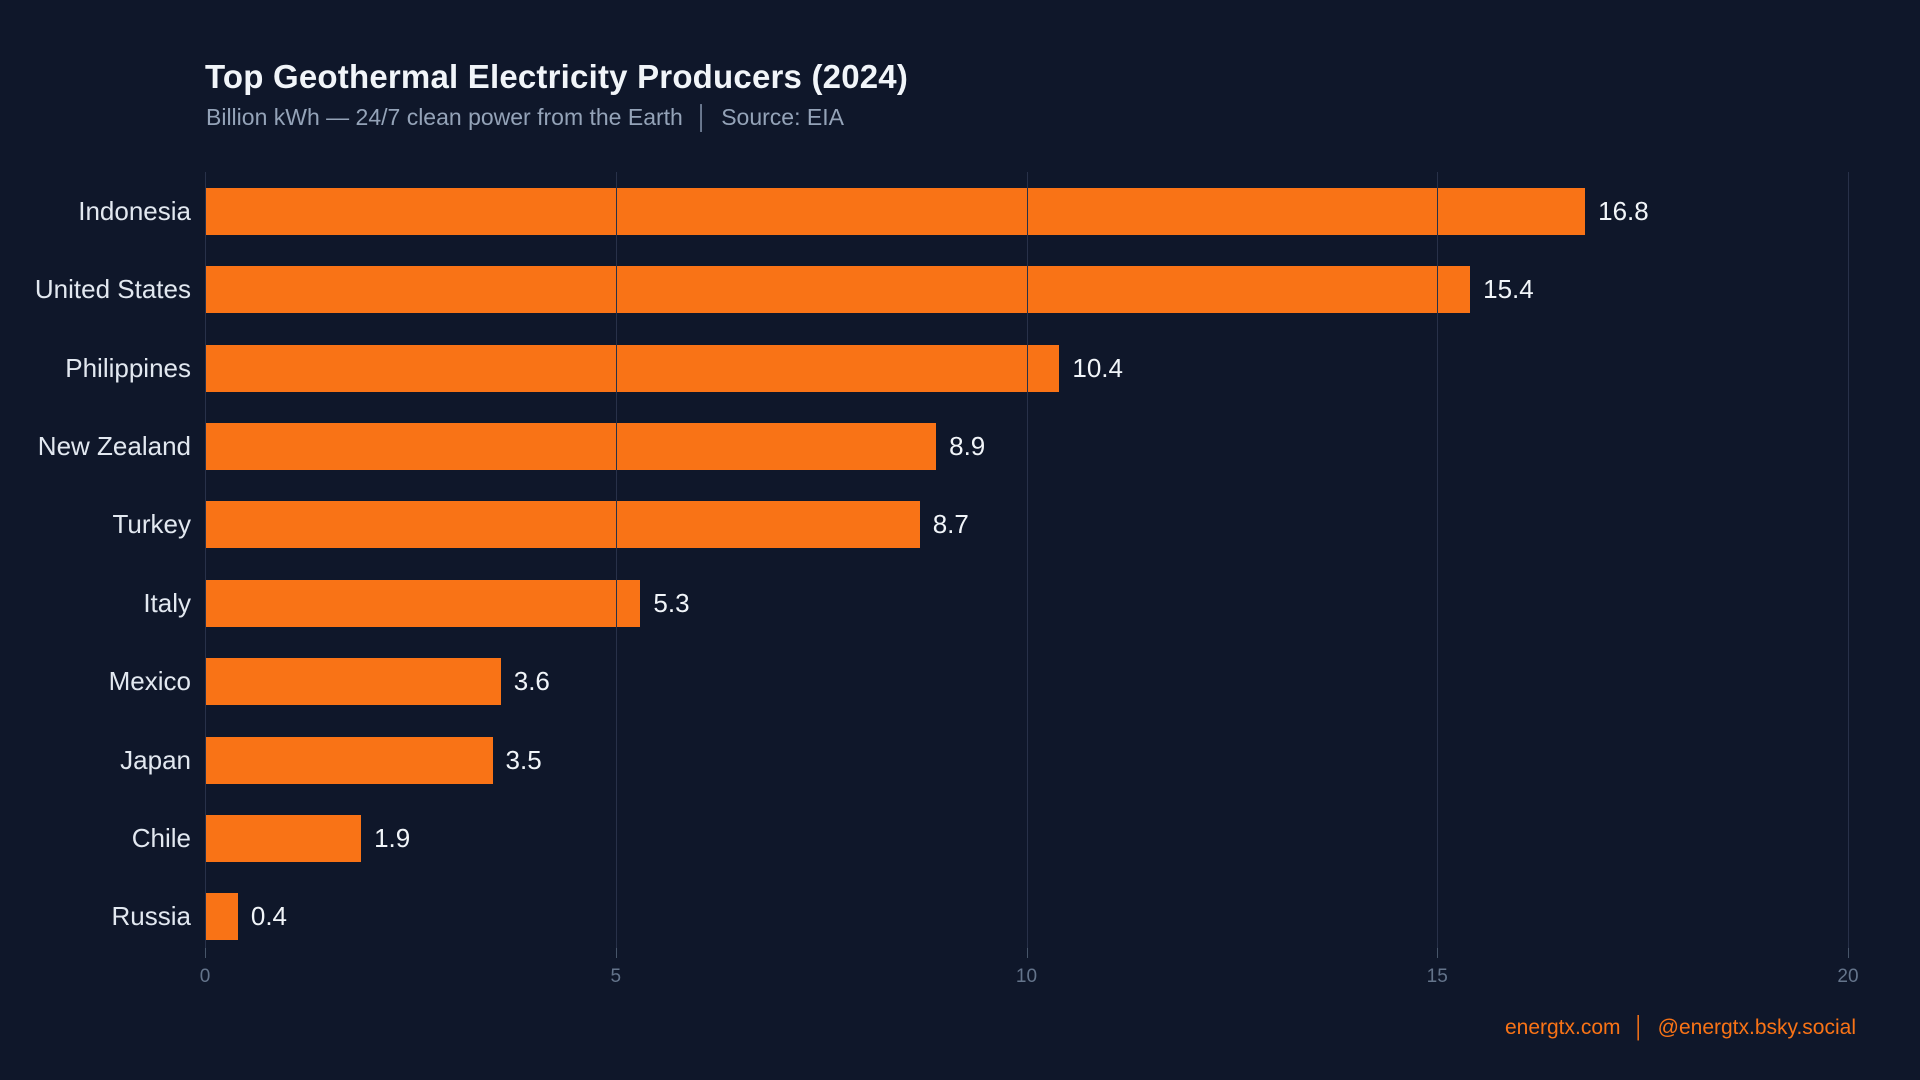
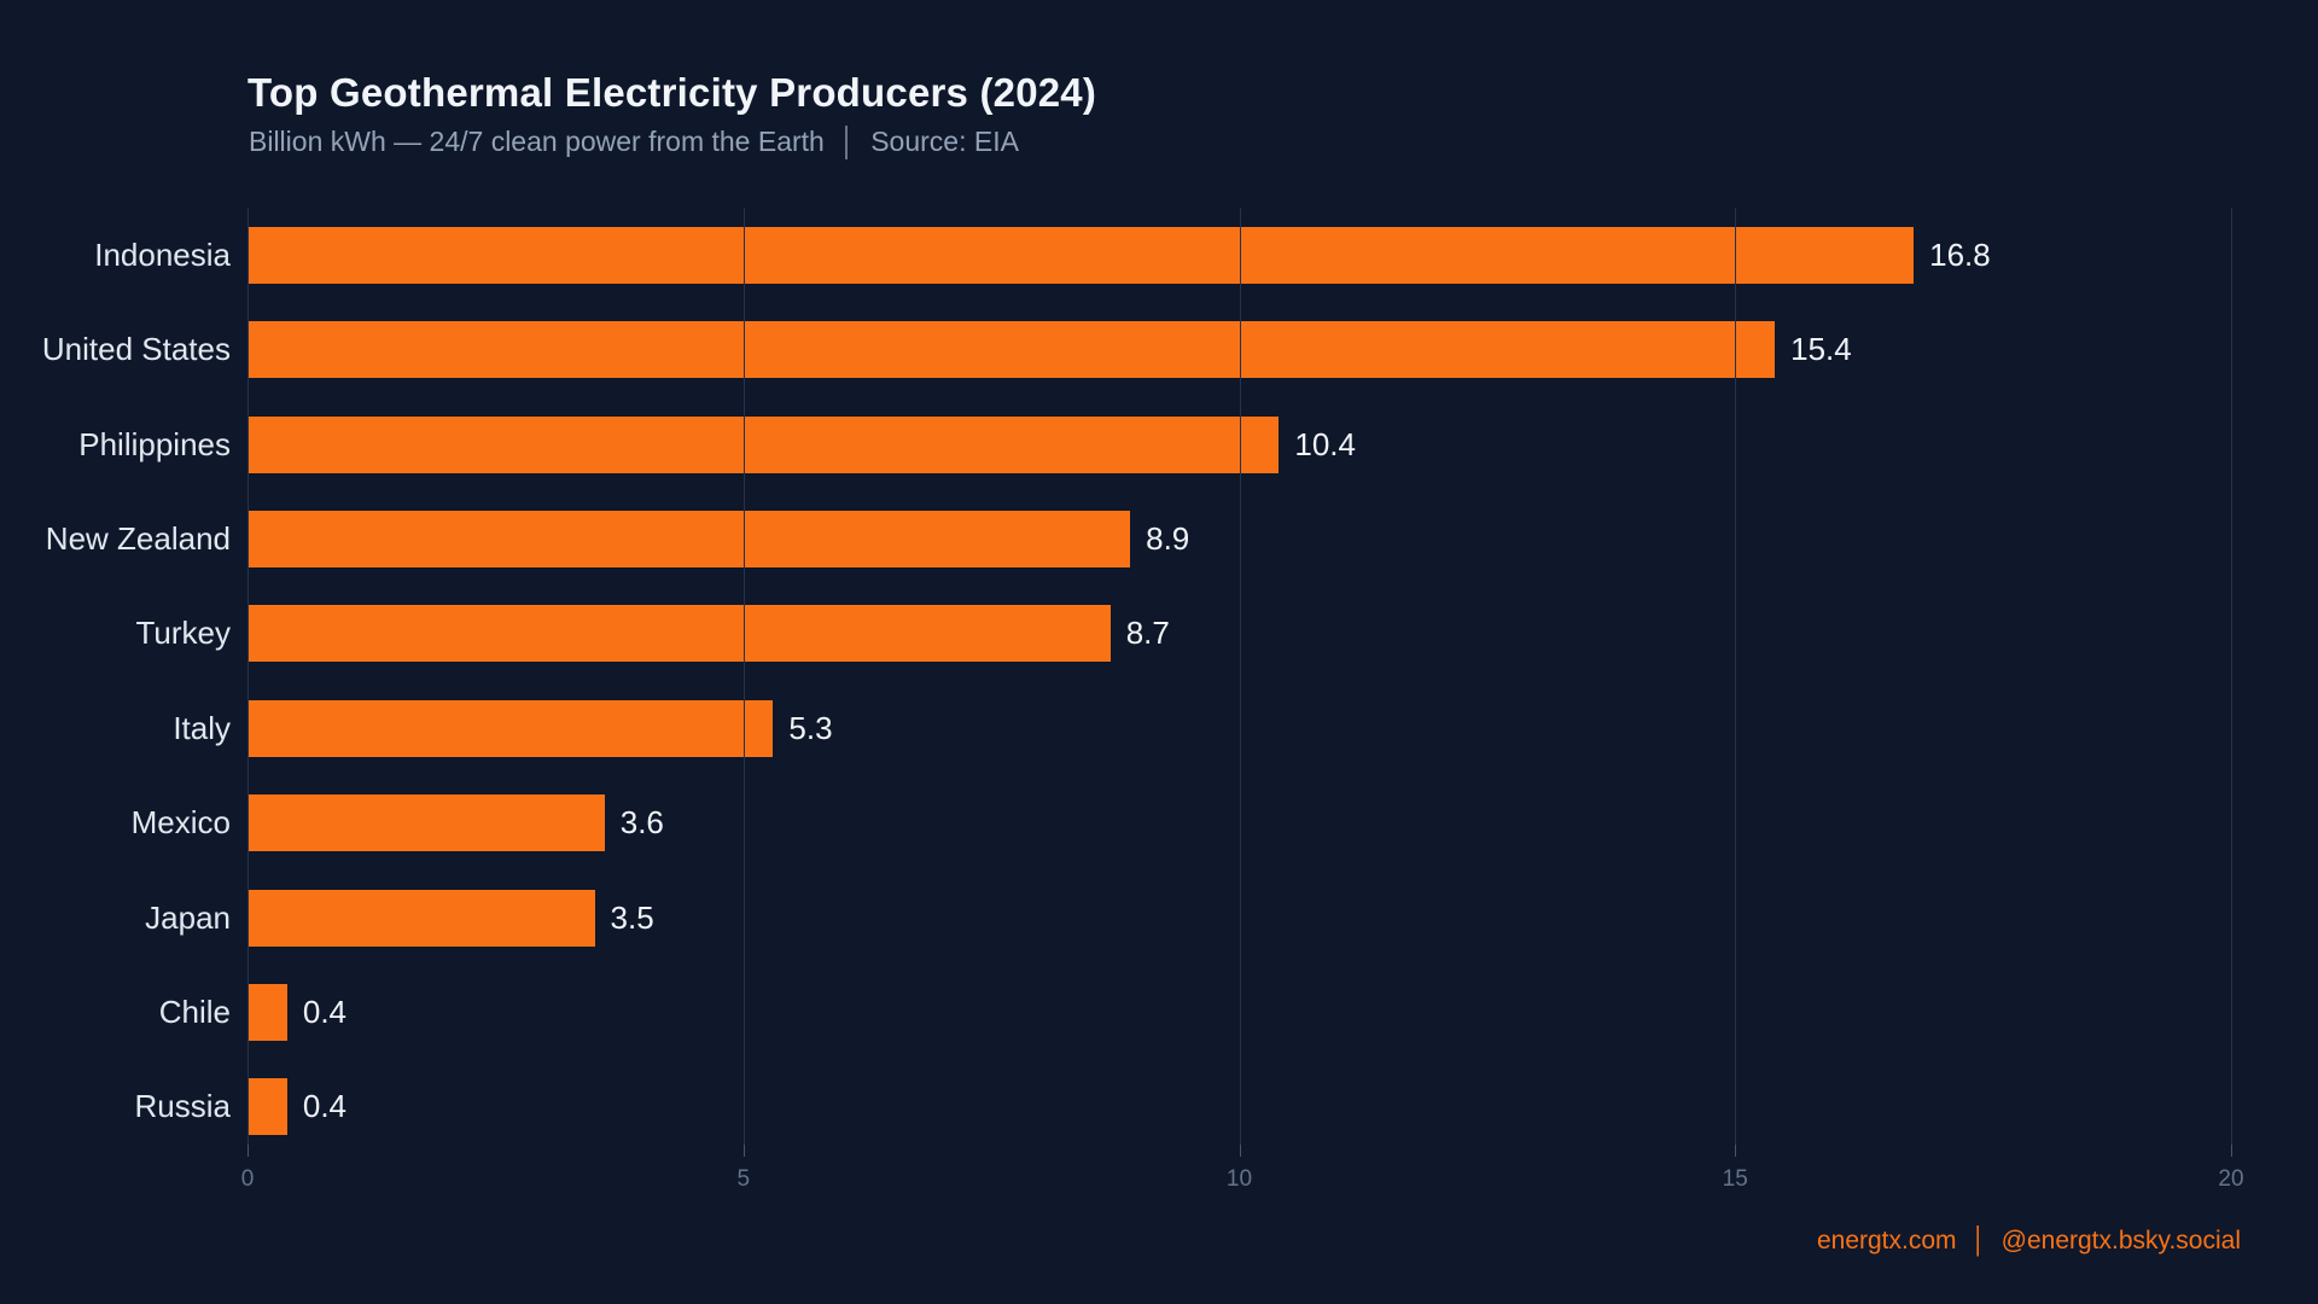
Chile: 1.9 -> 0.4
